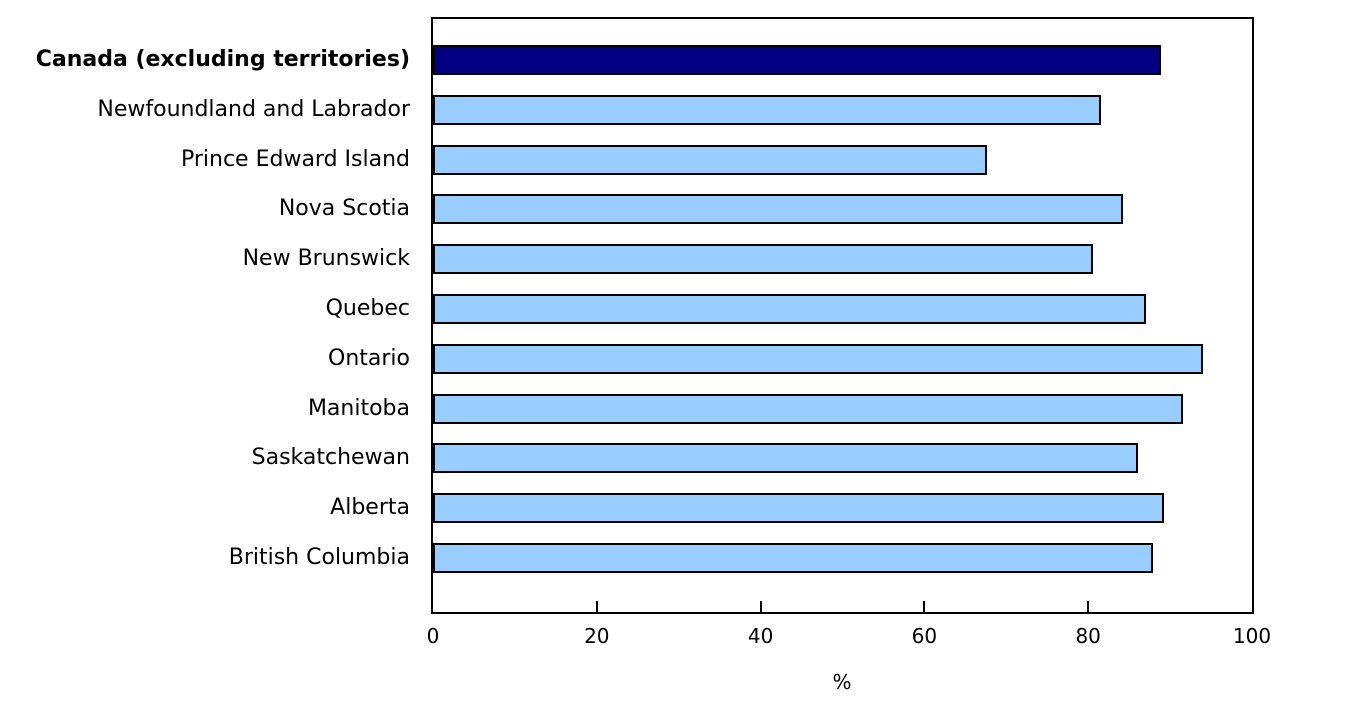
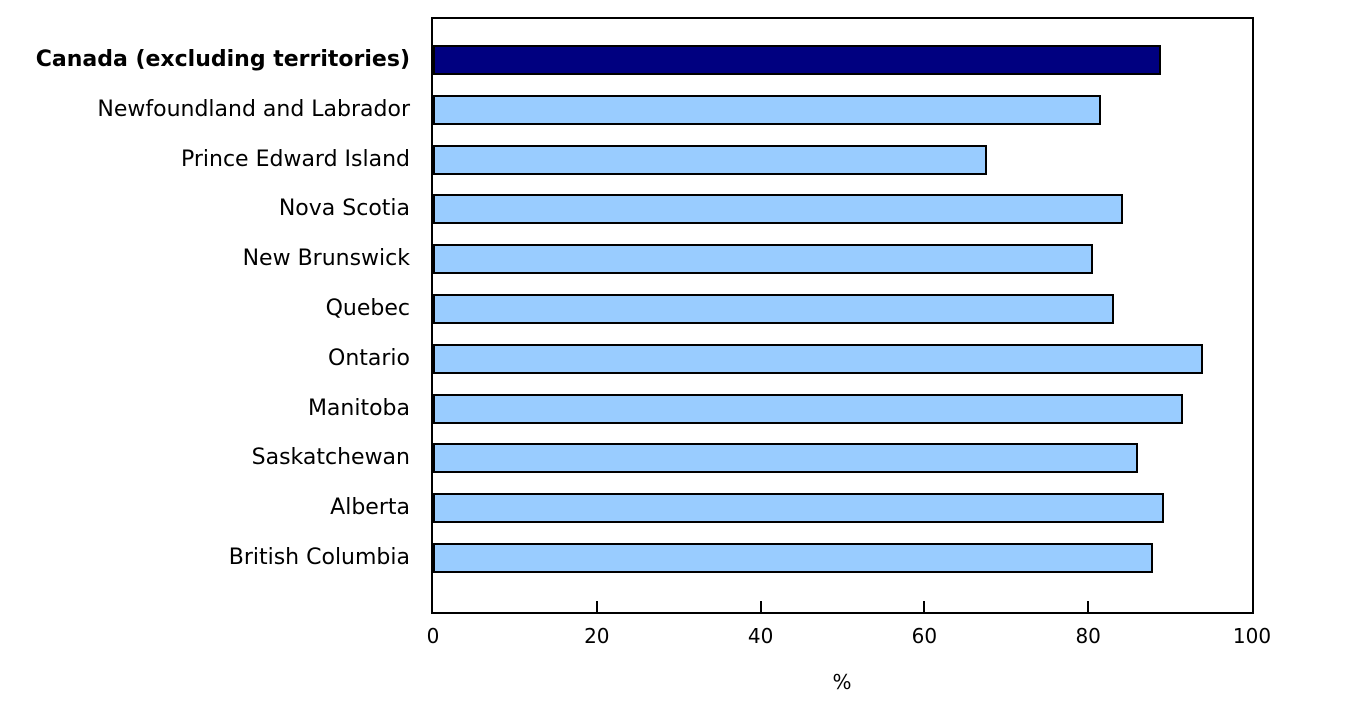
Quebec: 87 -> 83
